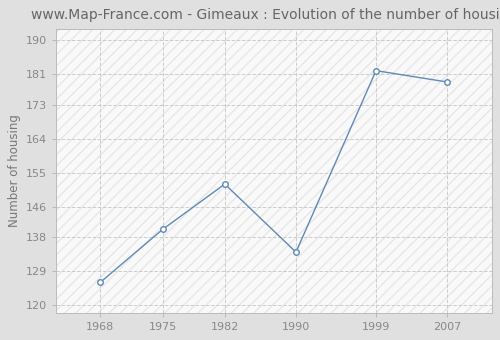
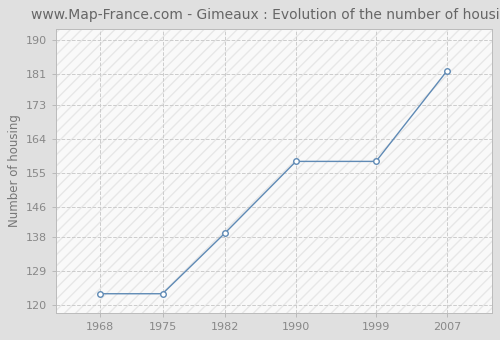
1968: 126 -> 123
1975: 140 -> 123
1982: 152 -> 139
1990: 134 -> 158
1999: 182 -> 158
2007: 179 -> 182
